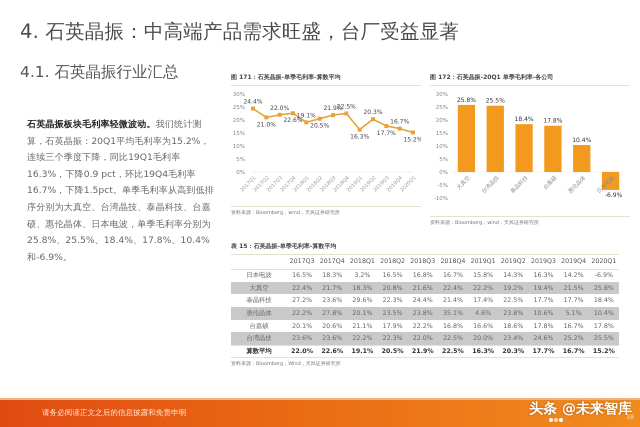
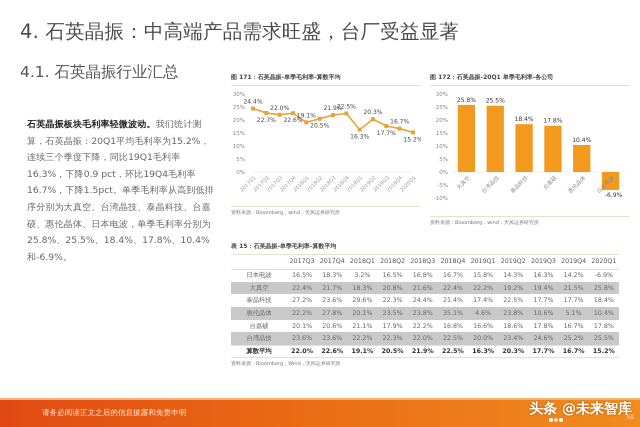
图 171：石英晶振-单季毛利率-算数平均/2017Q2: 21.0% -> 22.7%
